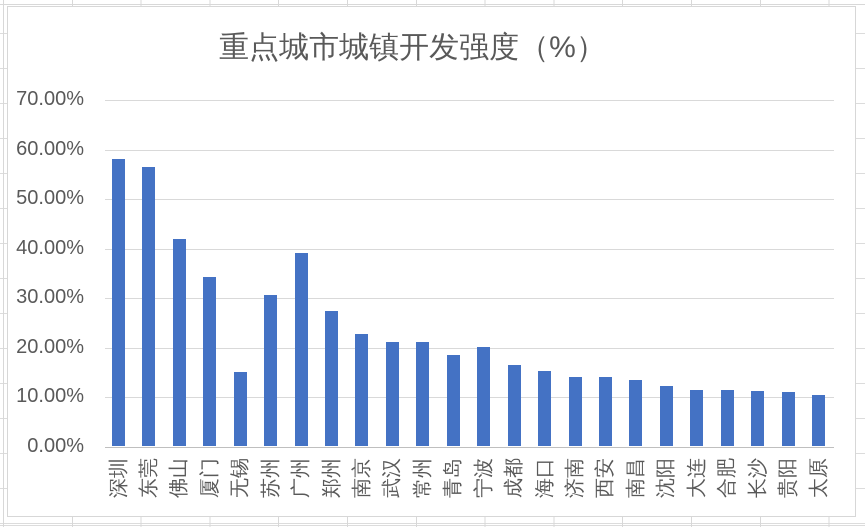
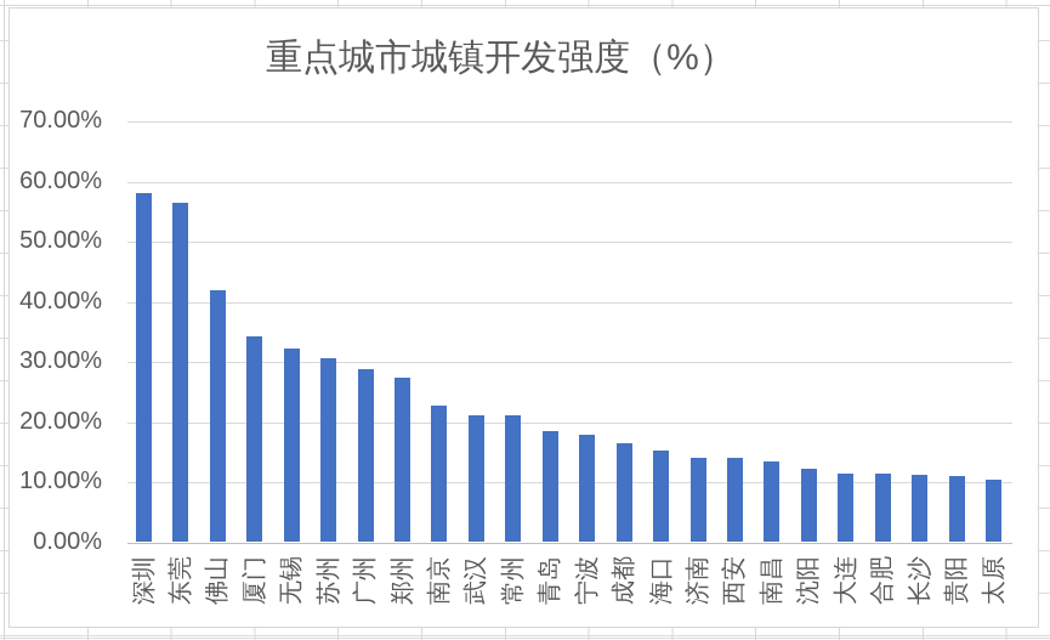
无锡: 15% -> 32%
广州: 39% -> 29%
宁波: 20% -> 18%
